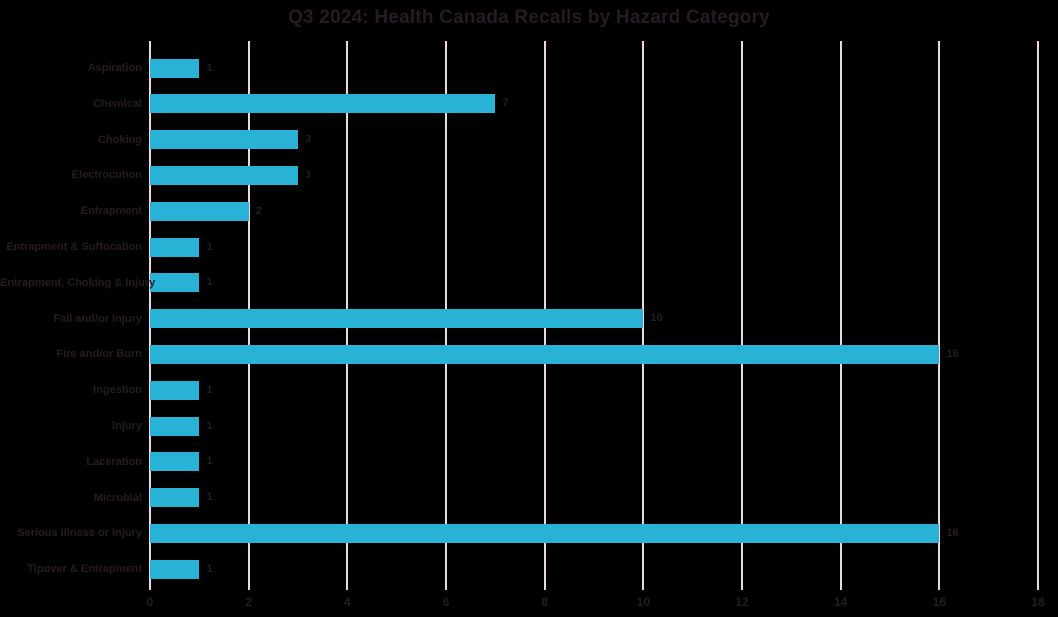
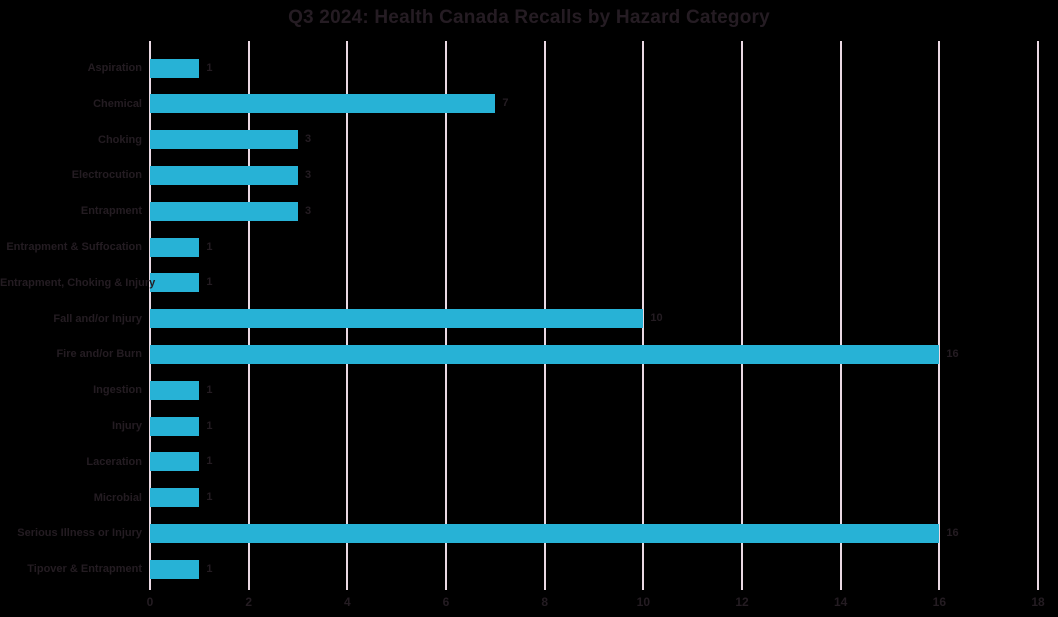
Entrapment: 2 -> 3
